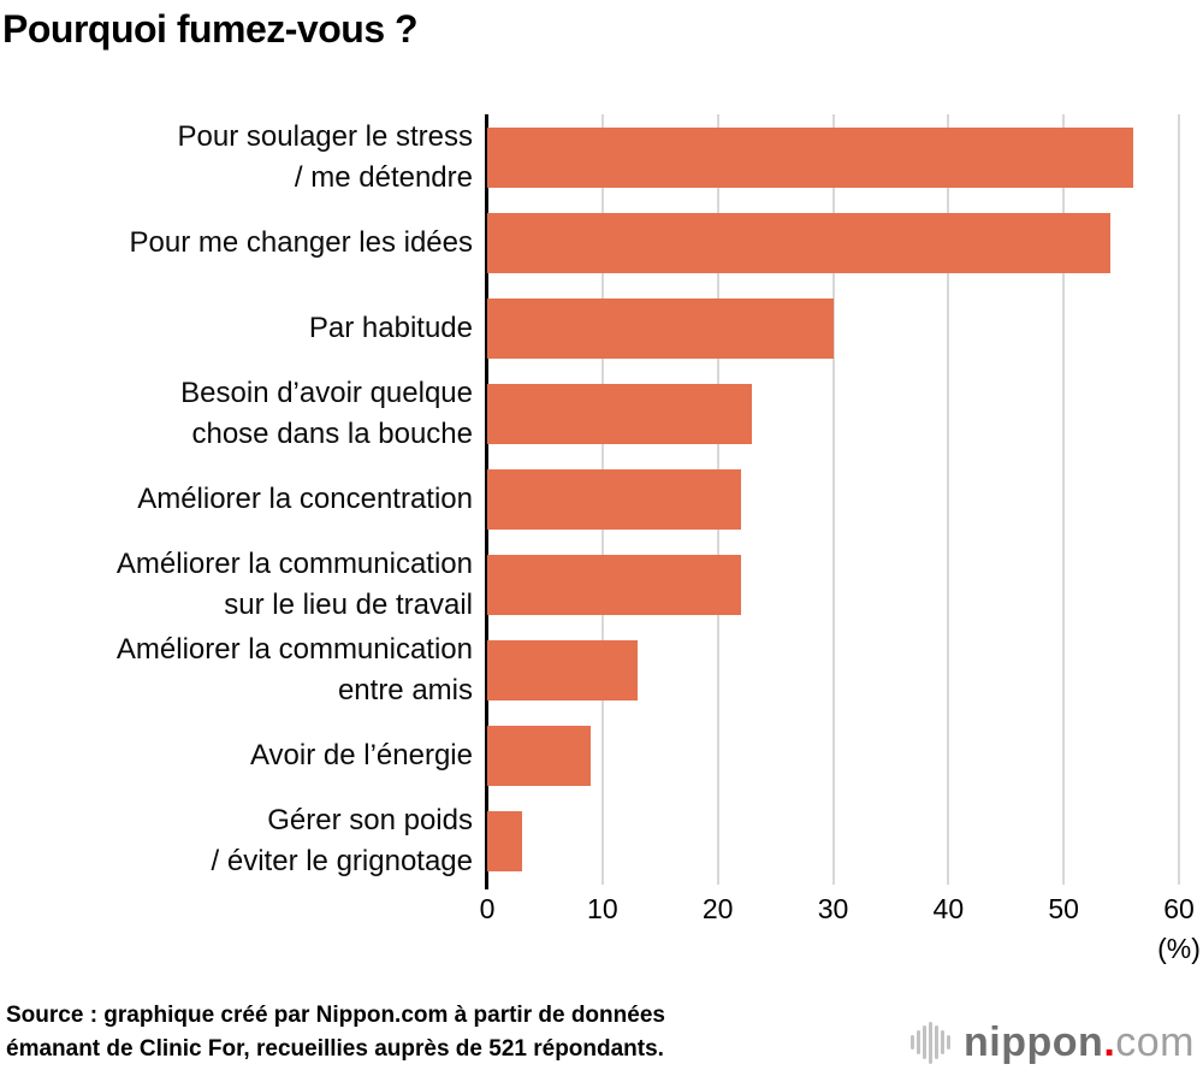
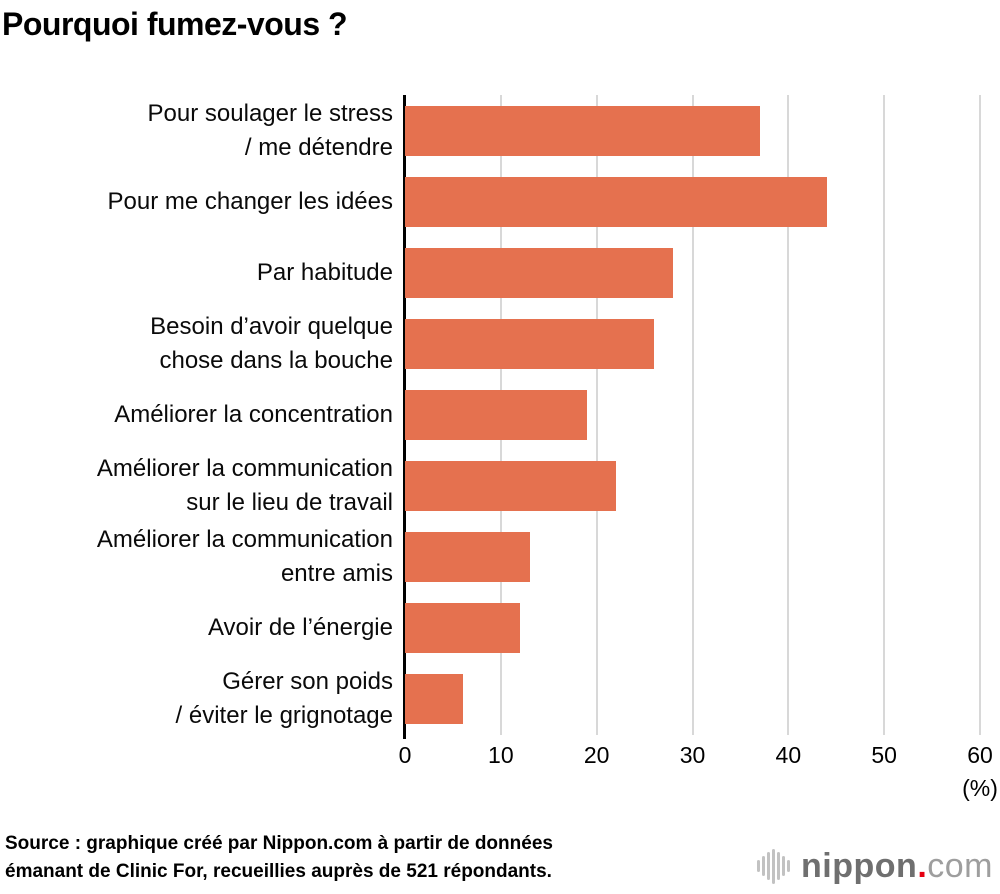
Pour soulager le stress / me détendre: 56 -> 37
Pour me changer les idées: 54 -> 44
Par habitude: 30 -> 28
Besoin d’avoir quelque chose dans la bouche: 23 -> 26
Améliorer la concentration: 22 -> 19
Avoir de l’énergie: 9 -> 12
Gérer son poids / éviter le grignotage: 3 -> 6
